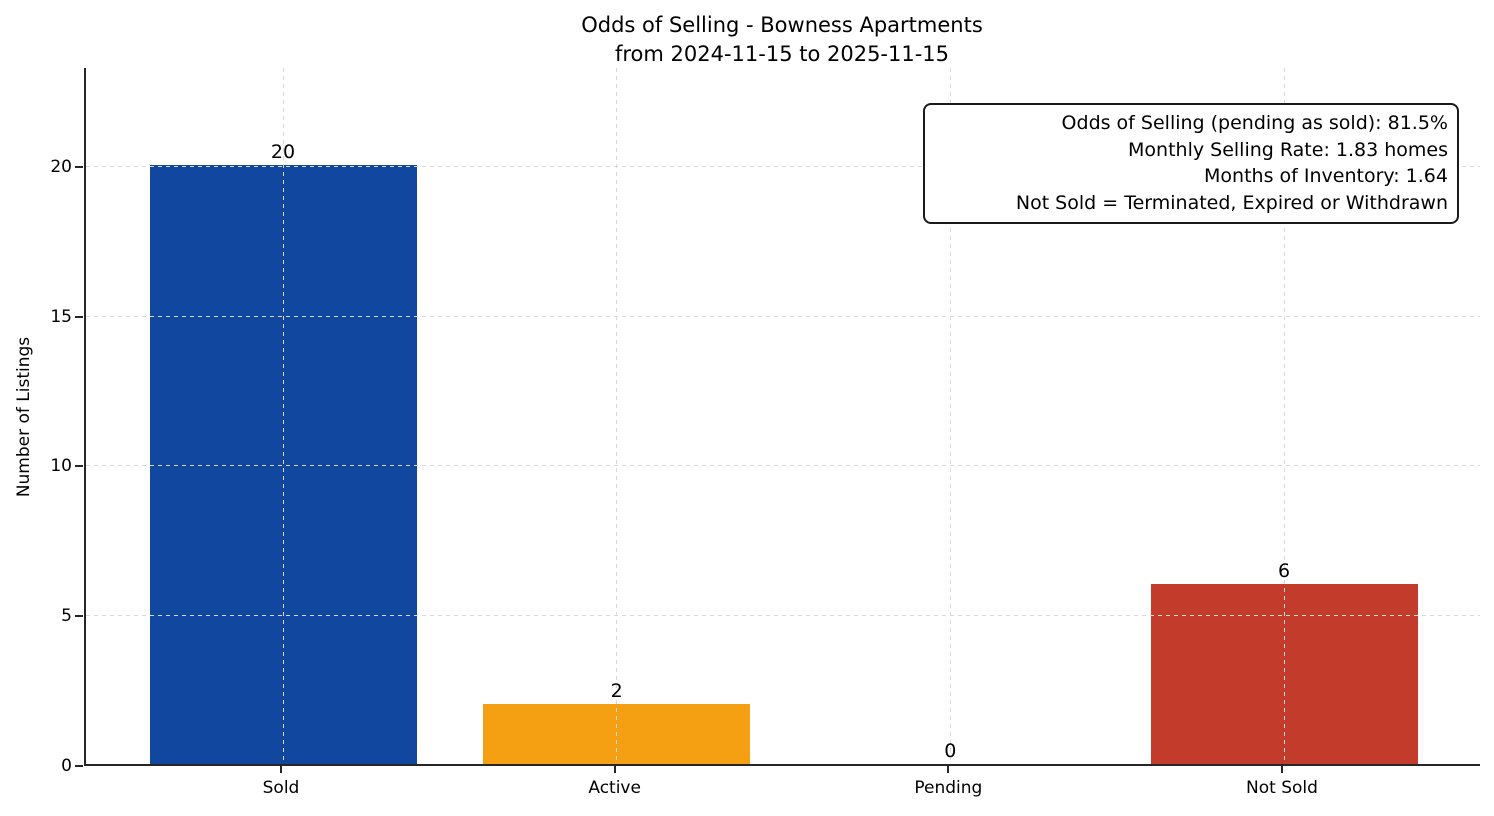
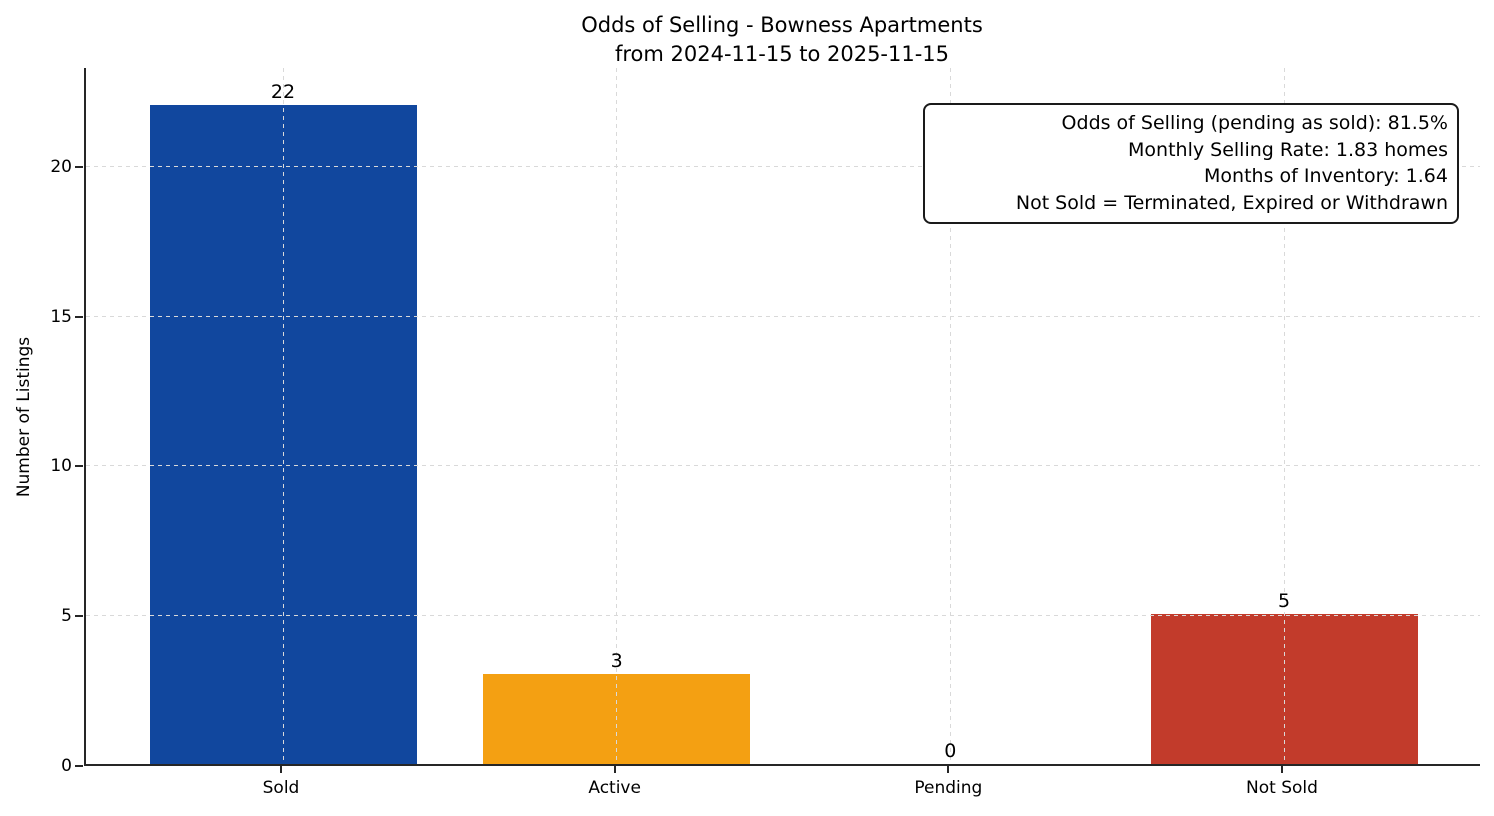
Sold: 20 -> 22
Active: 2 -> 3
Not Sold: 6 -> 5
